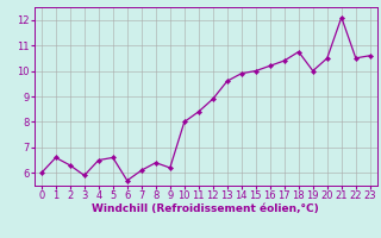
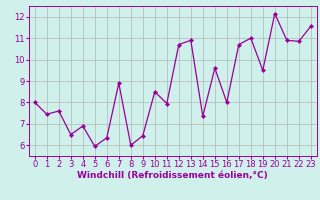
0: 6.00 -> 8.00
1: 6.60 -> 7.45
2: 6.30 -> 7.60
3: 5.90 -> 6.50
4: 6.50 -> 6.90
5: 6.60 -> 5.95
6: 5.70 -> 6.35
7: 6.10 -> 8.90
8: 6.40 -> 6.00
9: 6.20 -> 6.45
10: 8.00 -> 8.50
11: 8.40 -> 7.95
12: 8.90 -> 10.70
13: 9.60 -> 10.90
14: 9.90 -> 7.35
15: 10.00 -> 9.60
16: 10.20 -> 8.00
17: 10.40 -> 10.70
18: 10.75 -> 11.00
19: 10.00 -> 9.50
20: 10.50 -> 12.15
21: 12.10 -> 10.90
22: 10.50 -> 10.85
23: 10.60 -> 11.55
